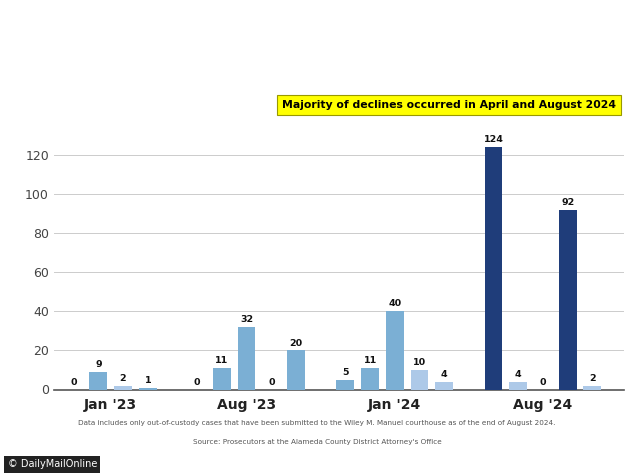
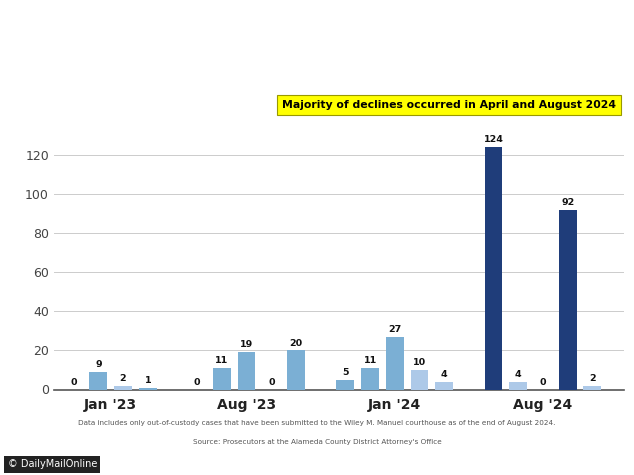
Aug '23: 32 -> 19
Jan '24: 40 -> 27
